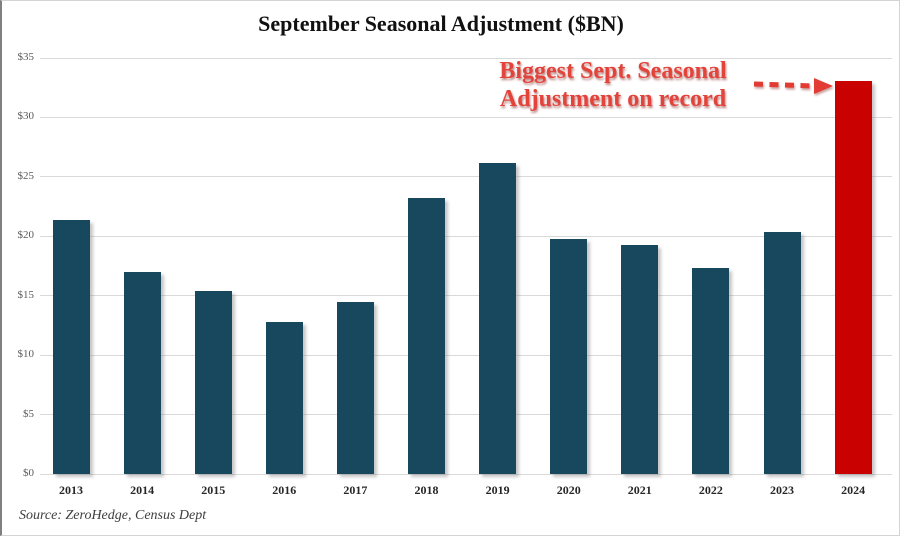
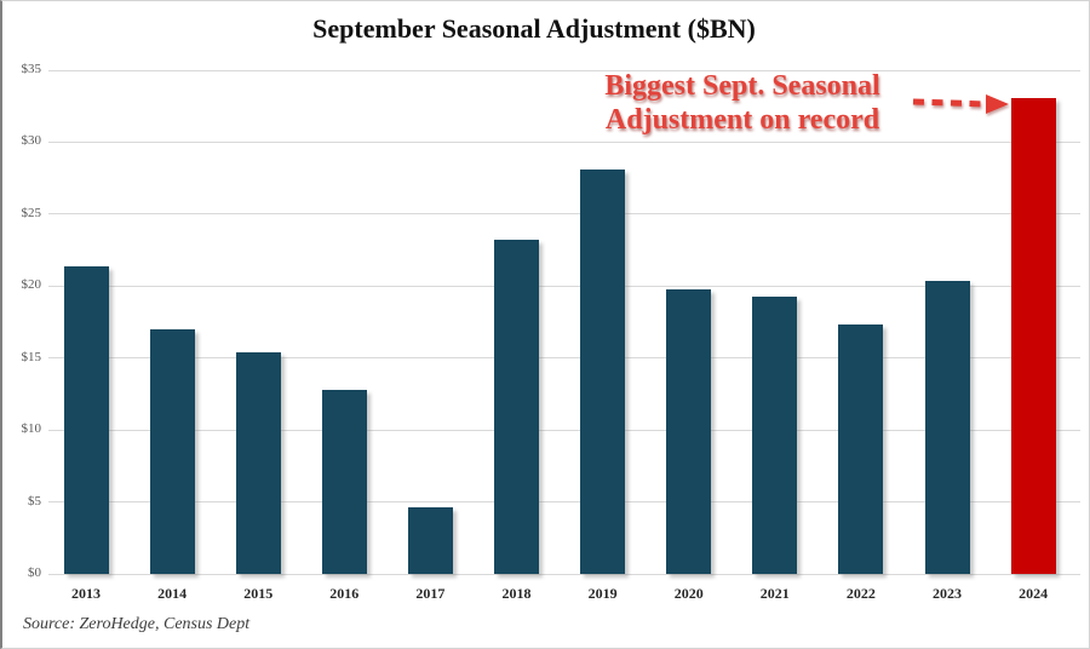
2017: $14.5 -> $4.6
2019: $26.2 -> $28.1
